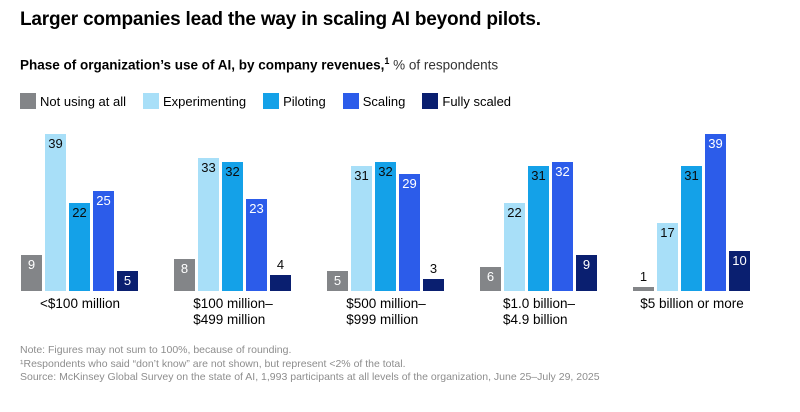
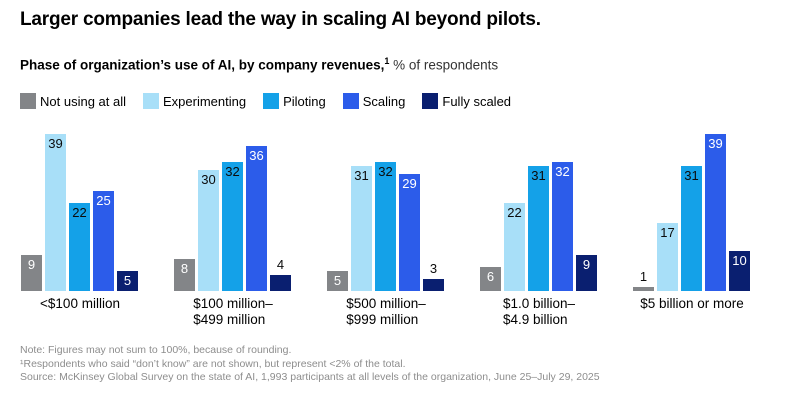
Experimenting/$100 million–$499 million: 33 -> 30
Scaling/$100 million–$499 million: 23 -> 36
